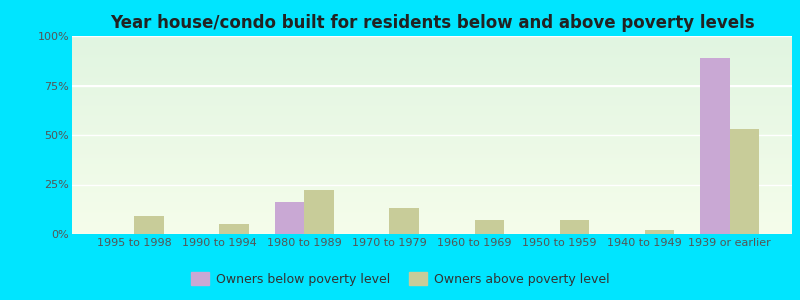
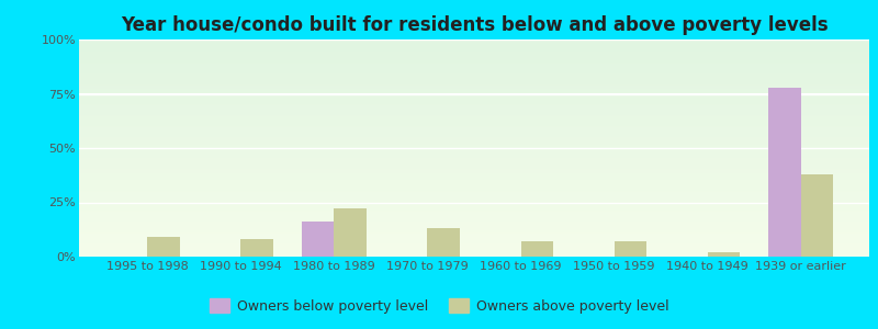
Owners above poverty level/1990 to 1994: 5% -> 8%
Owners below poverty level/1939 or earlier: 89% -> 78%
Owners above poverty level/1939 or earlier: 53% -> 38%
